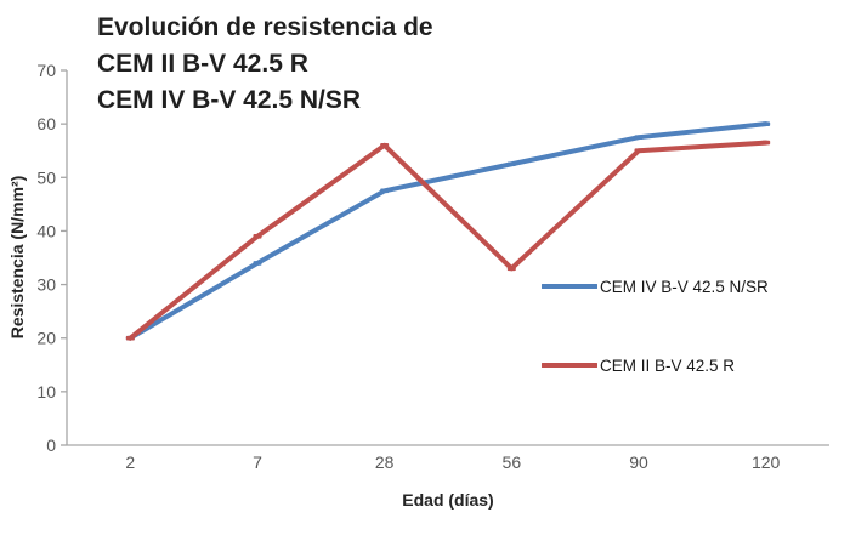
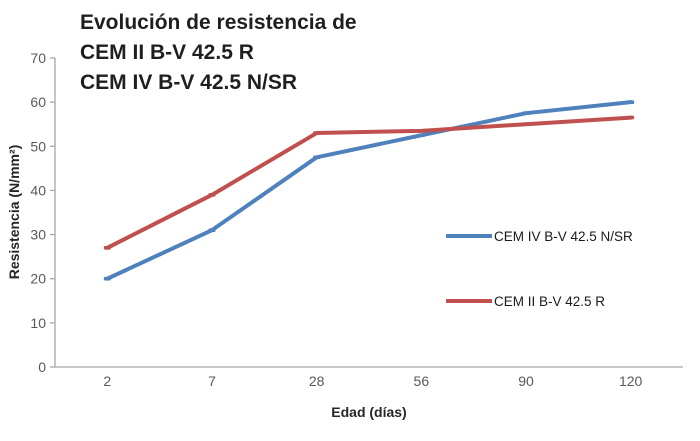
CEM II B-V 42.5 R/2: 20 -> 27
CEM IV B-V 42.5 N/SR/7: 34 -> 31
CEM II B-V 42.5 R/28: 56 -> 53
CEM II B-V 42.5 R/56: 33 -> 54
